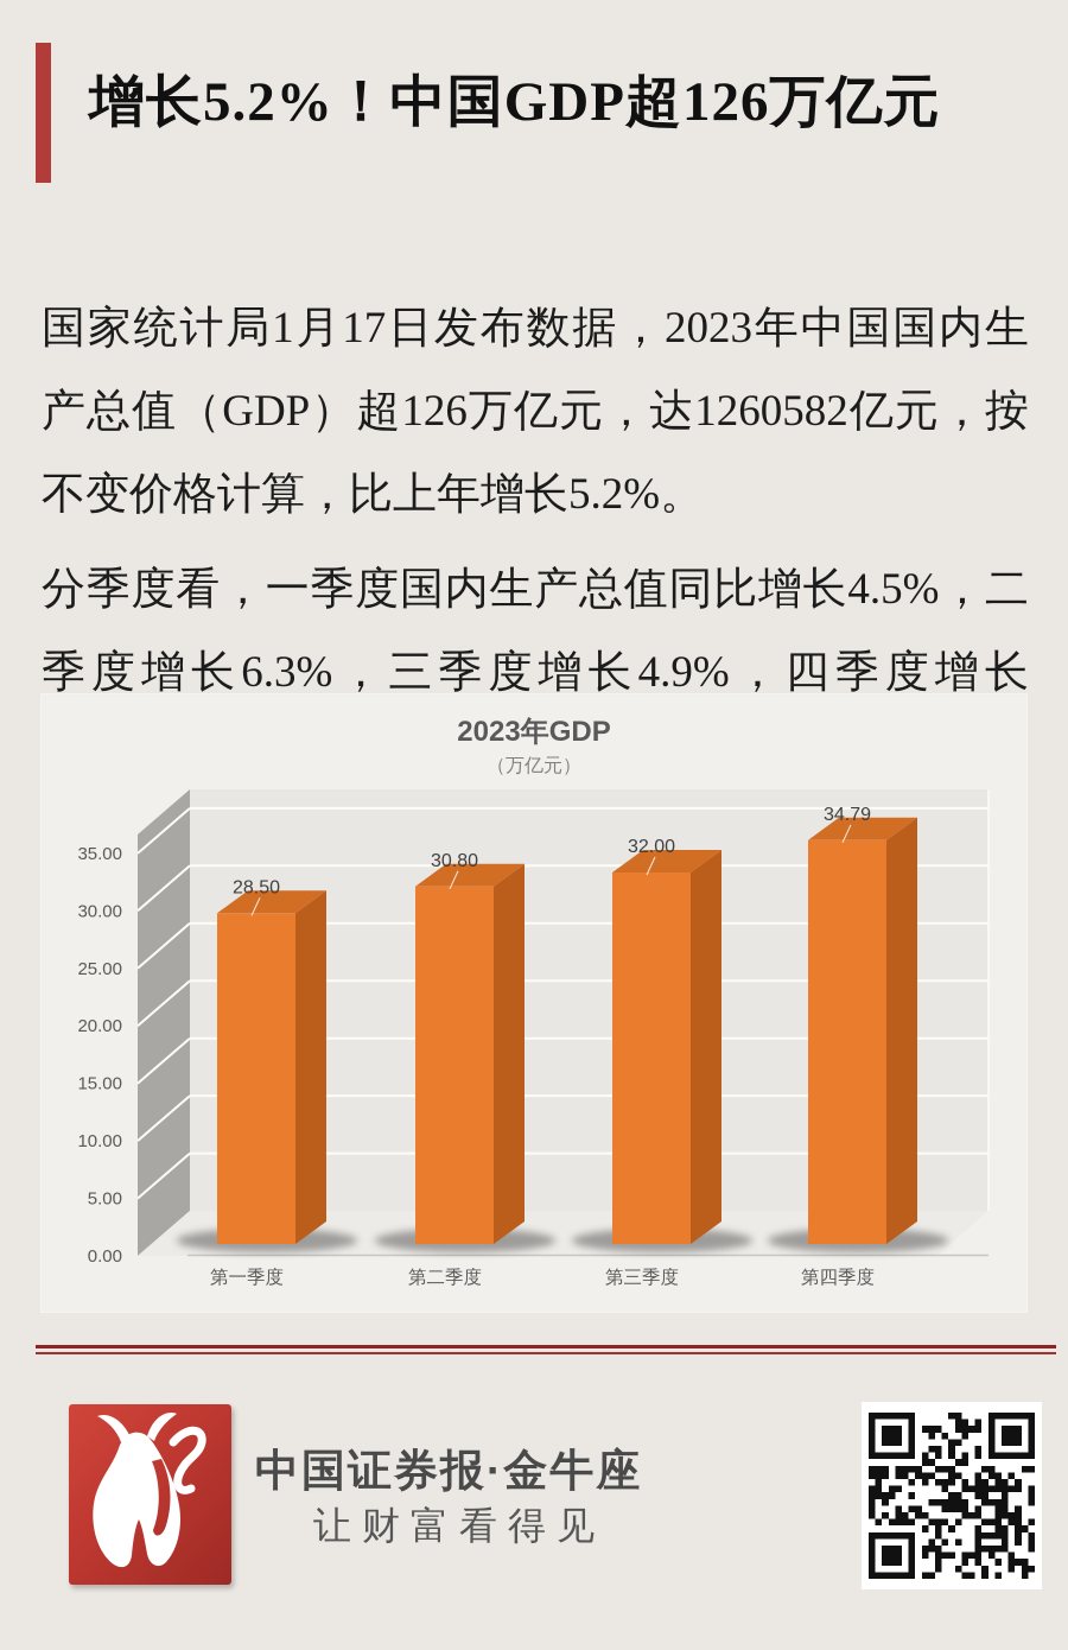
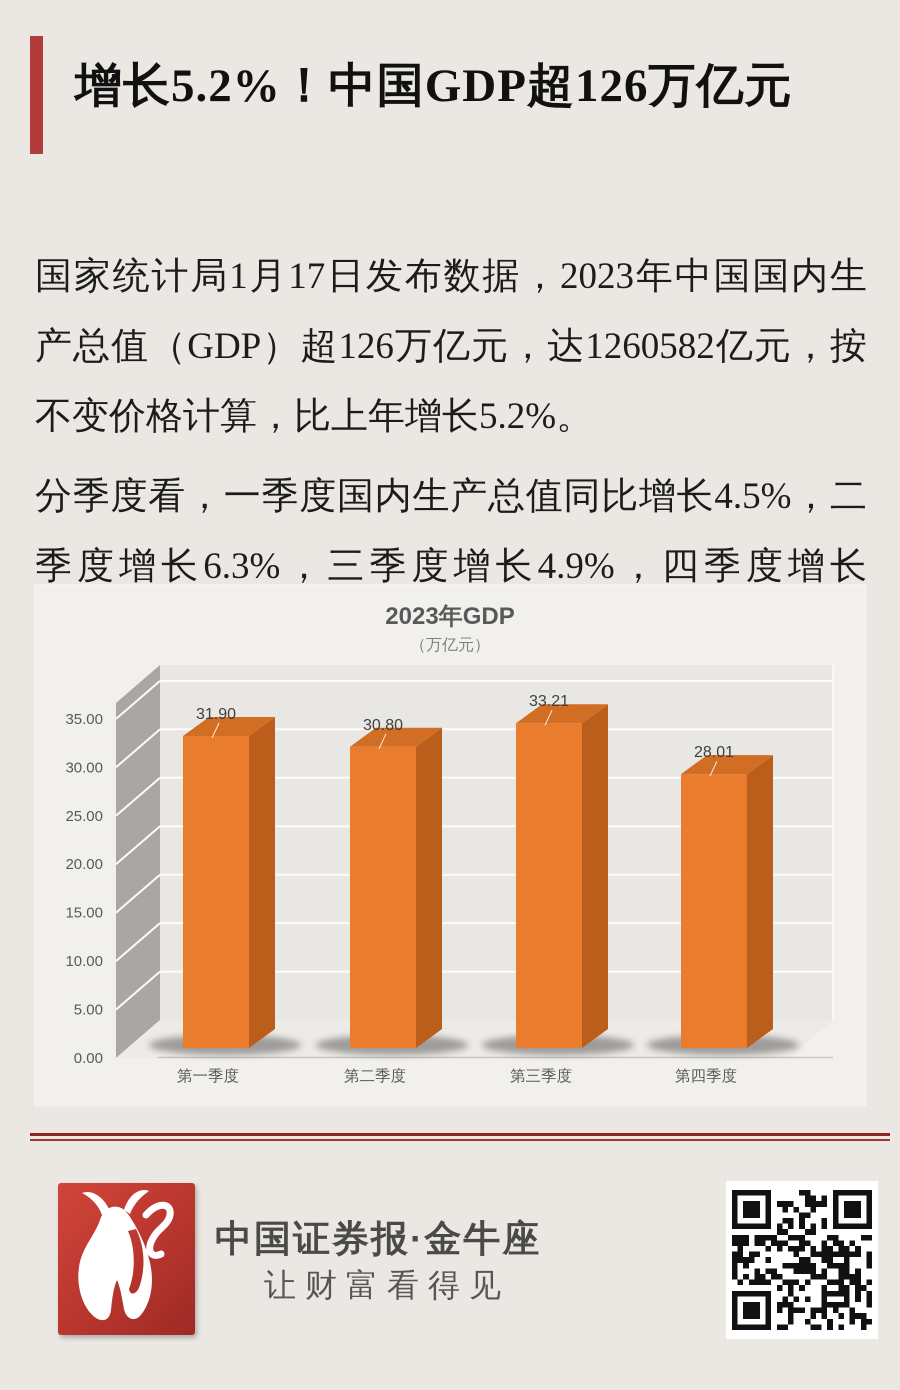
第一季度: 28.50 -> 31.90
第三季度: 32.00 -> 33.21
第四季度: 34.79 -> 28.01
